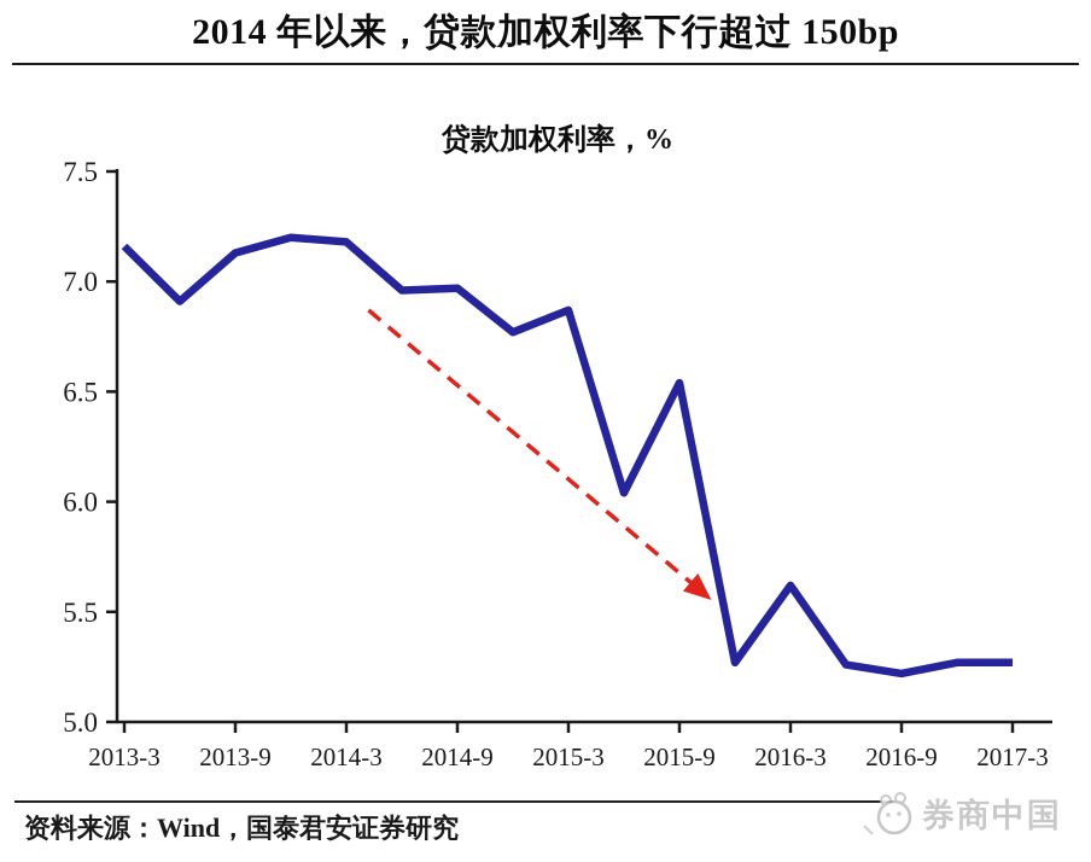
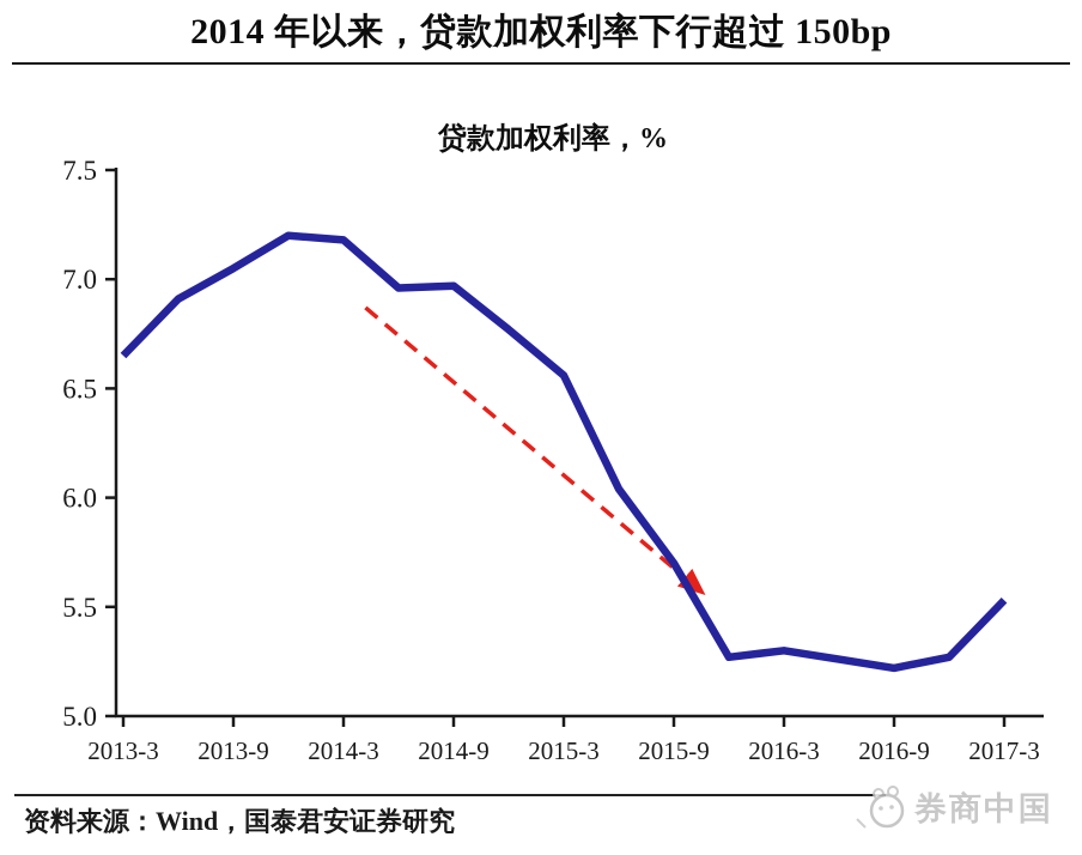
2013-3: 7.16 -> 6.65
2013-9: 7.13 -> 7.05
2015-3: 6.87 -> 6.56
2015-9: 6.54 -> 5.70
2016-3: 5.62 -> 5.30
2017-3: 5.27 -> 5.53
